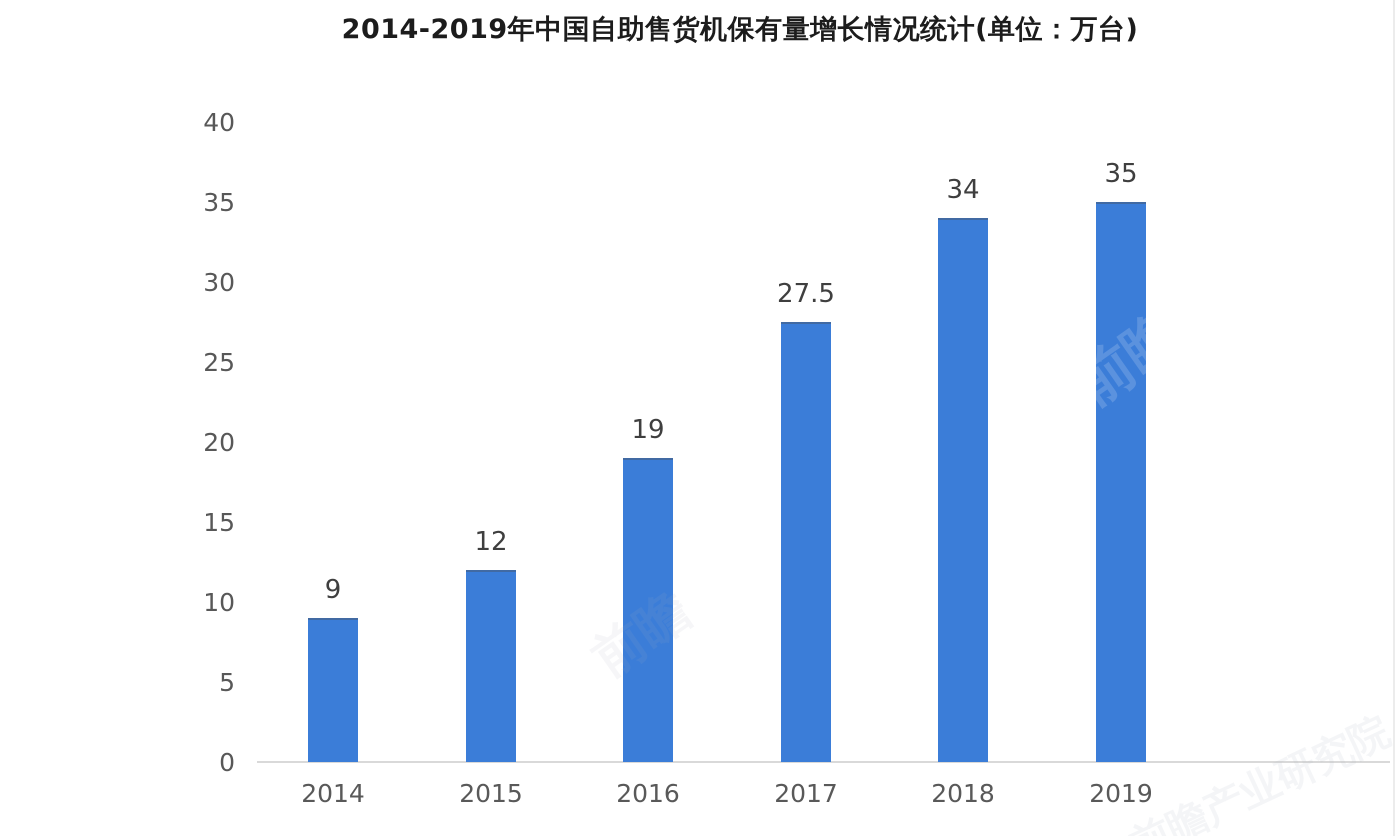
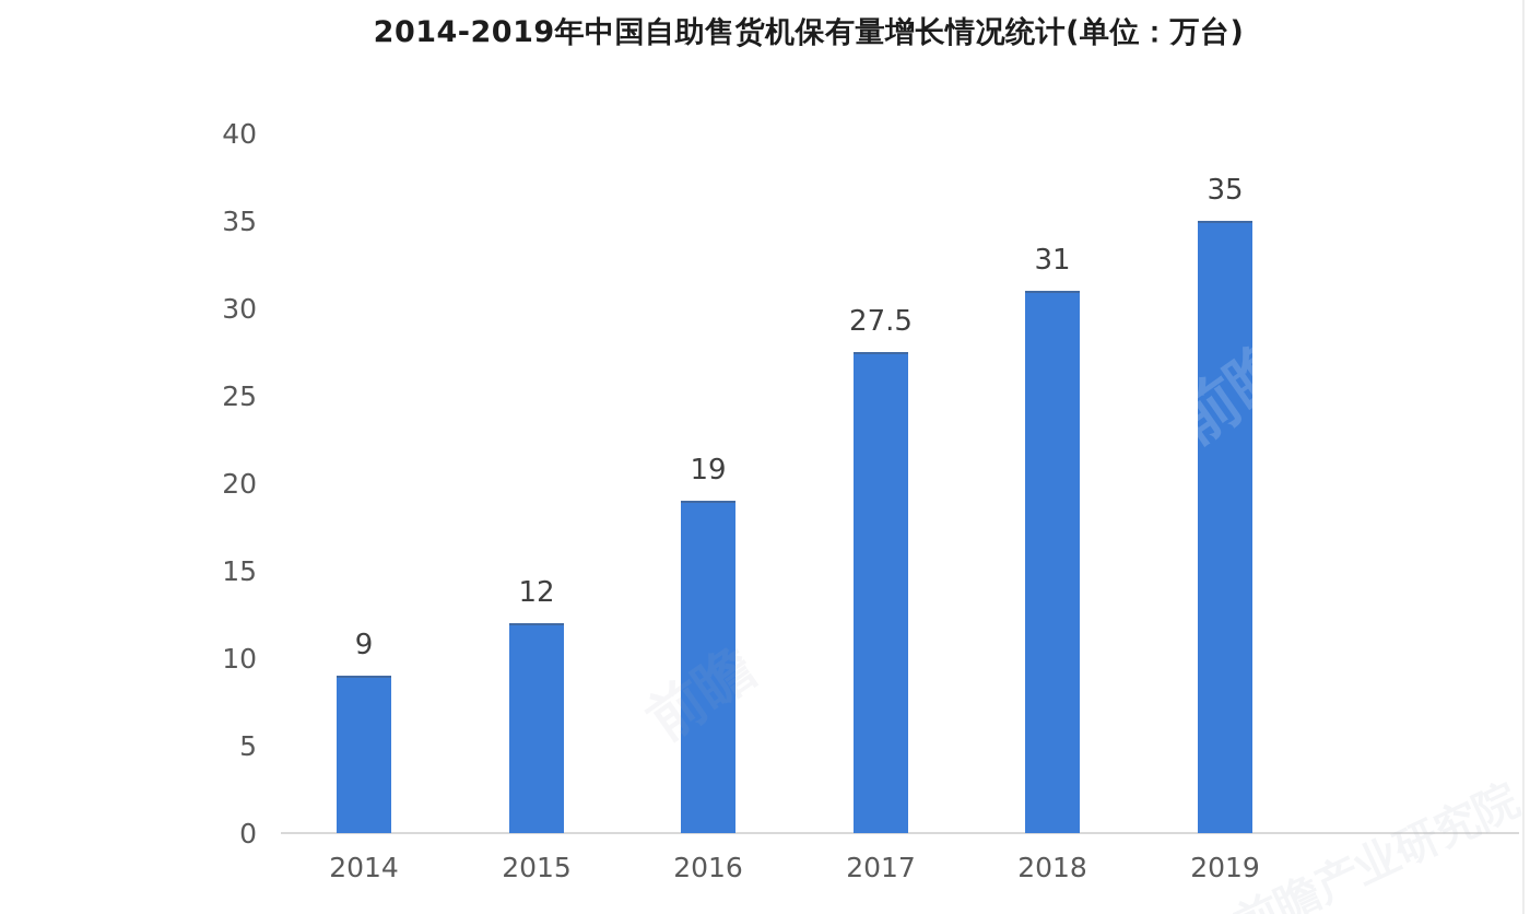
2018: 34 -> 31
